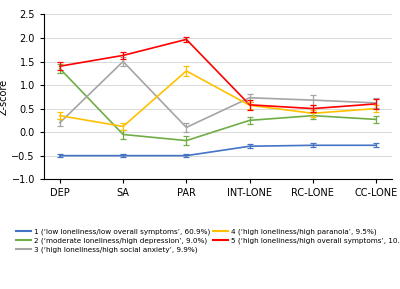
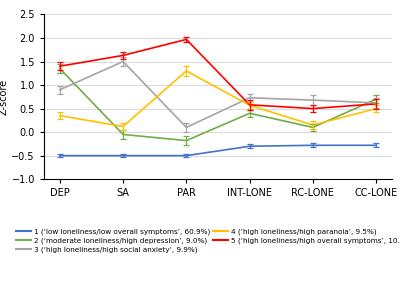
3 (‘high loneliness/high social anxiety’, 9.9%)/DEP: 0.20 -> 0.90
2 (‘moderate loneliness/high depression’, 9.0%)/INT-LONE: 0.25 -> 0.40
2 (‘moderate loneliness/high depression’, 9.0%)/RC-LONE: 0.35 -> 0.10
4 (‘high loneliness/high paranoia’, 9.5%)/RC-LONE: 0.40 -> 0.15
2 (‘moderate loneliness/high depression’, 9.0%)/CC-LONE: 0.27 -> 0.70
